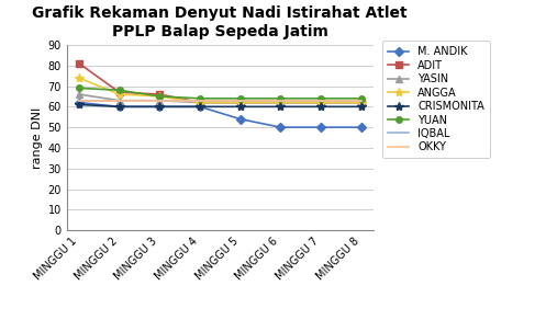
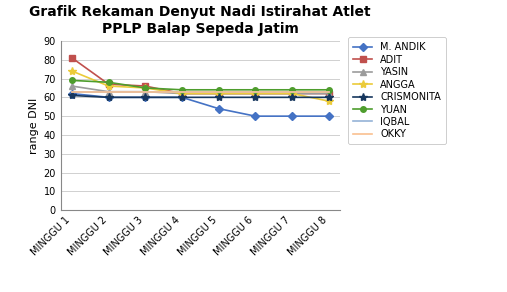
ANGGA/MINGGU 8: 62 -> 58
